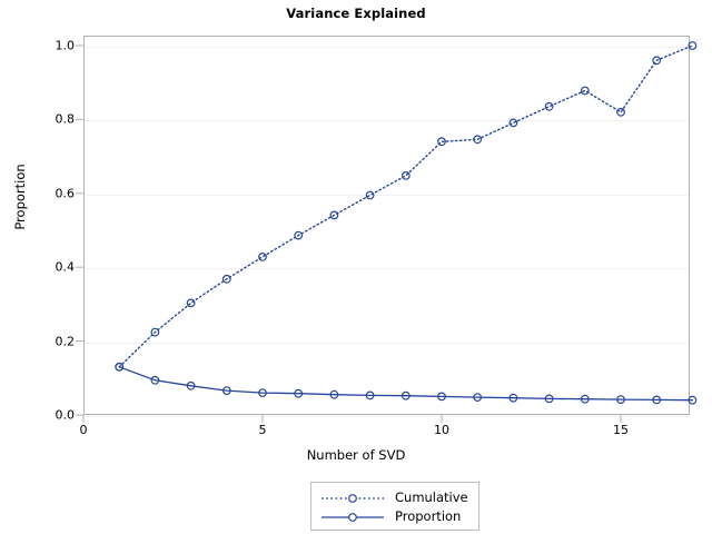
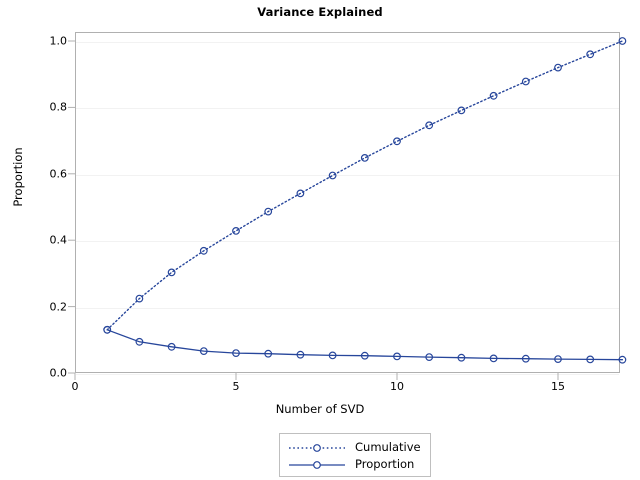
Cumulative/10: 0.74 -> 0.70
Cumulative/15: 0.82 -> 0.92
